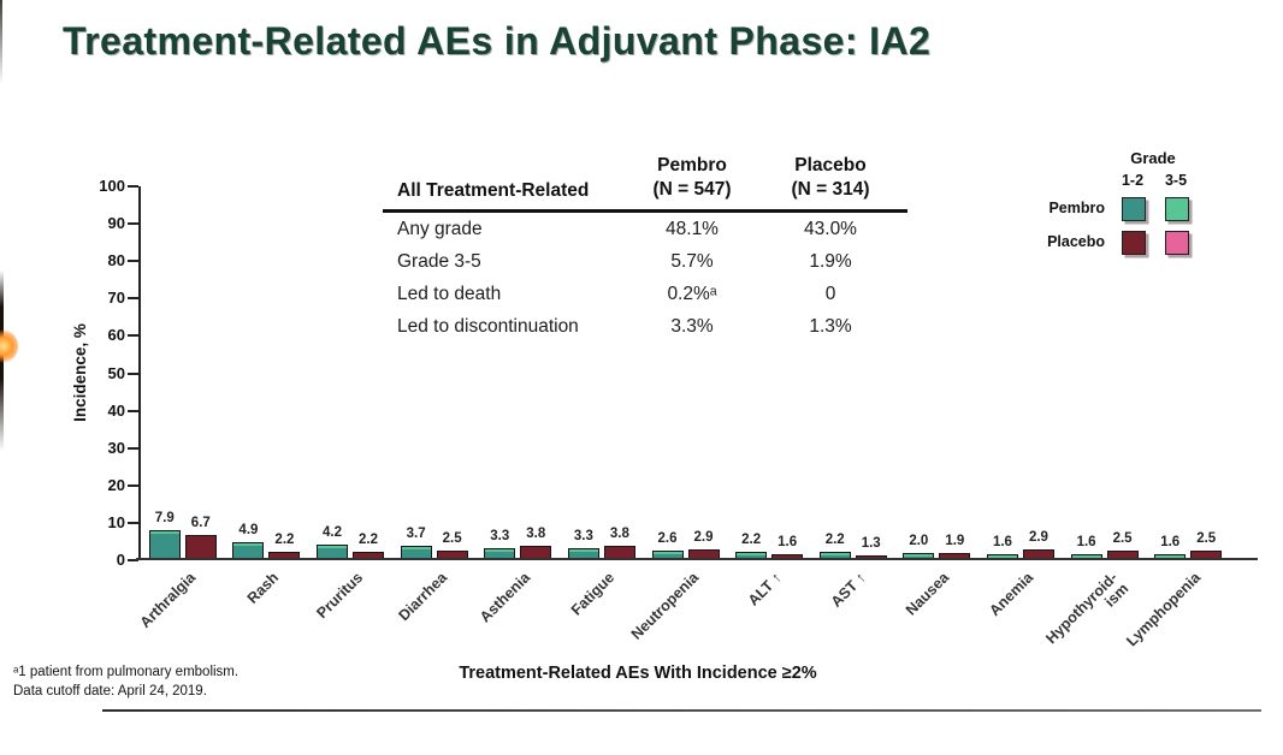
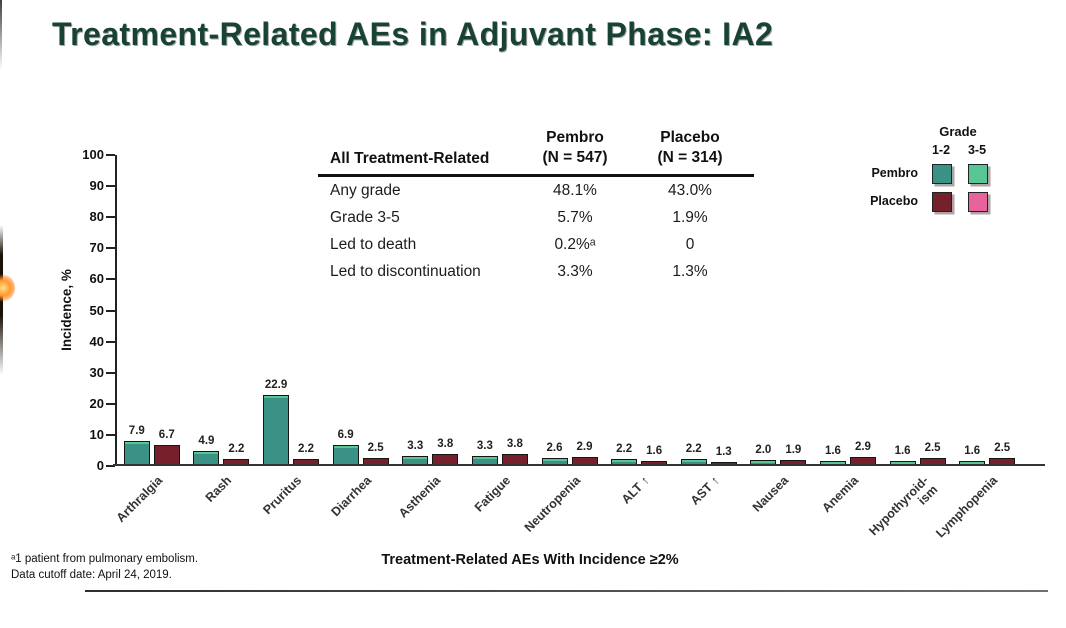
Pembro/Pruritus: 4.2 -> 22.9
Pembro/Diarrhea: 3.7 -> 6.9
